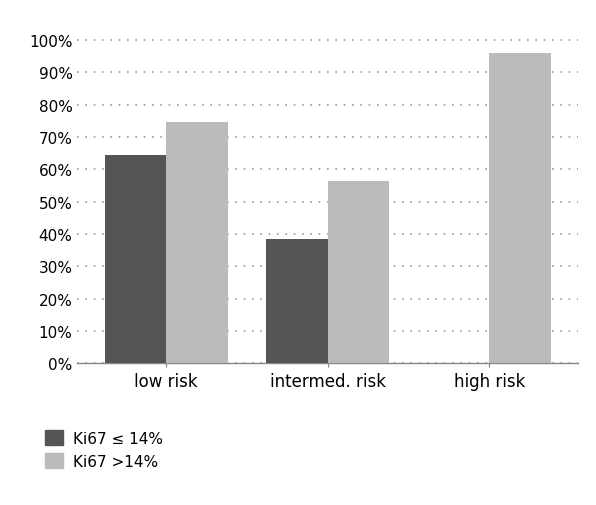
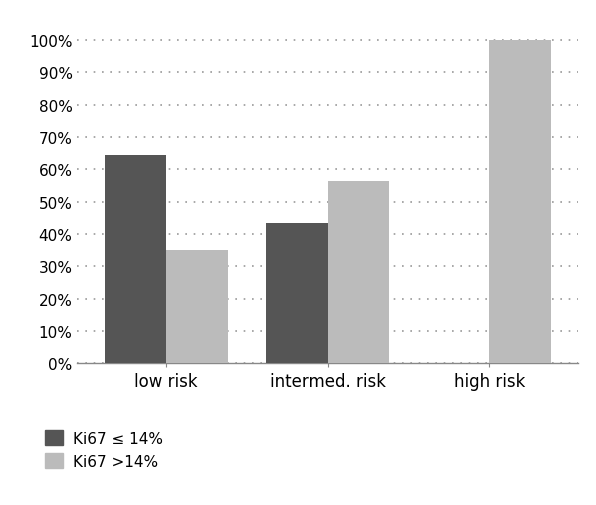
Ki67 >14%/low risk: 74.5% -> 35.0%
Ki67 ≤ 14%/intermed. risk: 38.5% -> 43.5%
Ki67 >14%/high risk: 96.0% -> 100.0%
